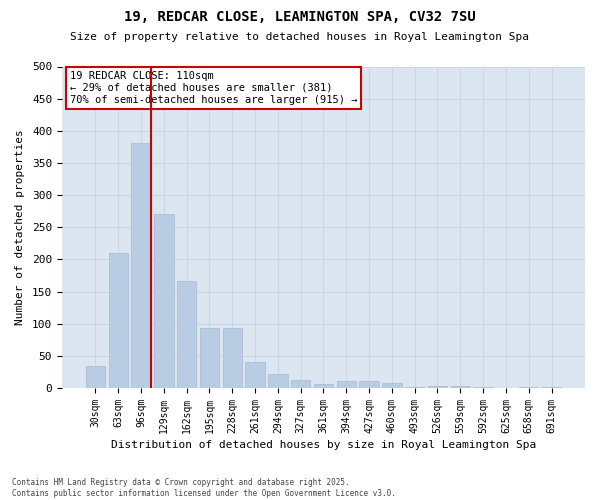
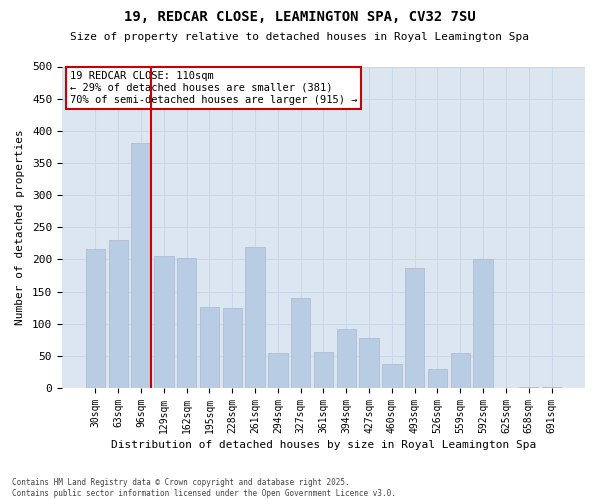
30sqm: 35 -> 216
63sqm: 210 -> 230
129sqm: 270 -> 206
162sqm: 167 -> 202
195sqm: 93 -> 126
228sqm: 93 -> 124
261sqm: 40 -> 220
294sqm: 22 -> 54
327sqm: 12 -> 140
361sqm: 6 -> 56
394sqm: 11 -> 92
427sqm: 11 -> 78
460sqm: 8 -> 38
493sqm: 1 -> 186
526sqm: 4 -> 30
559sqm: 4 -> 54
592sqm: 1 -> 200
